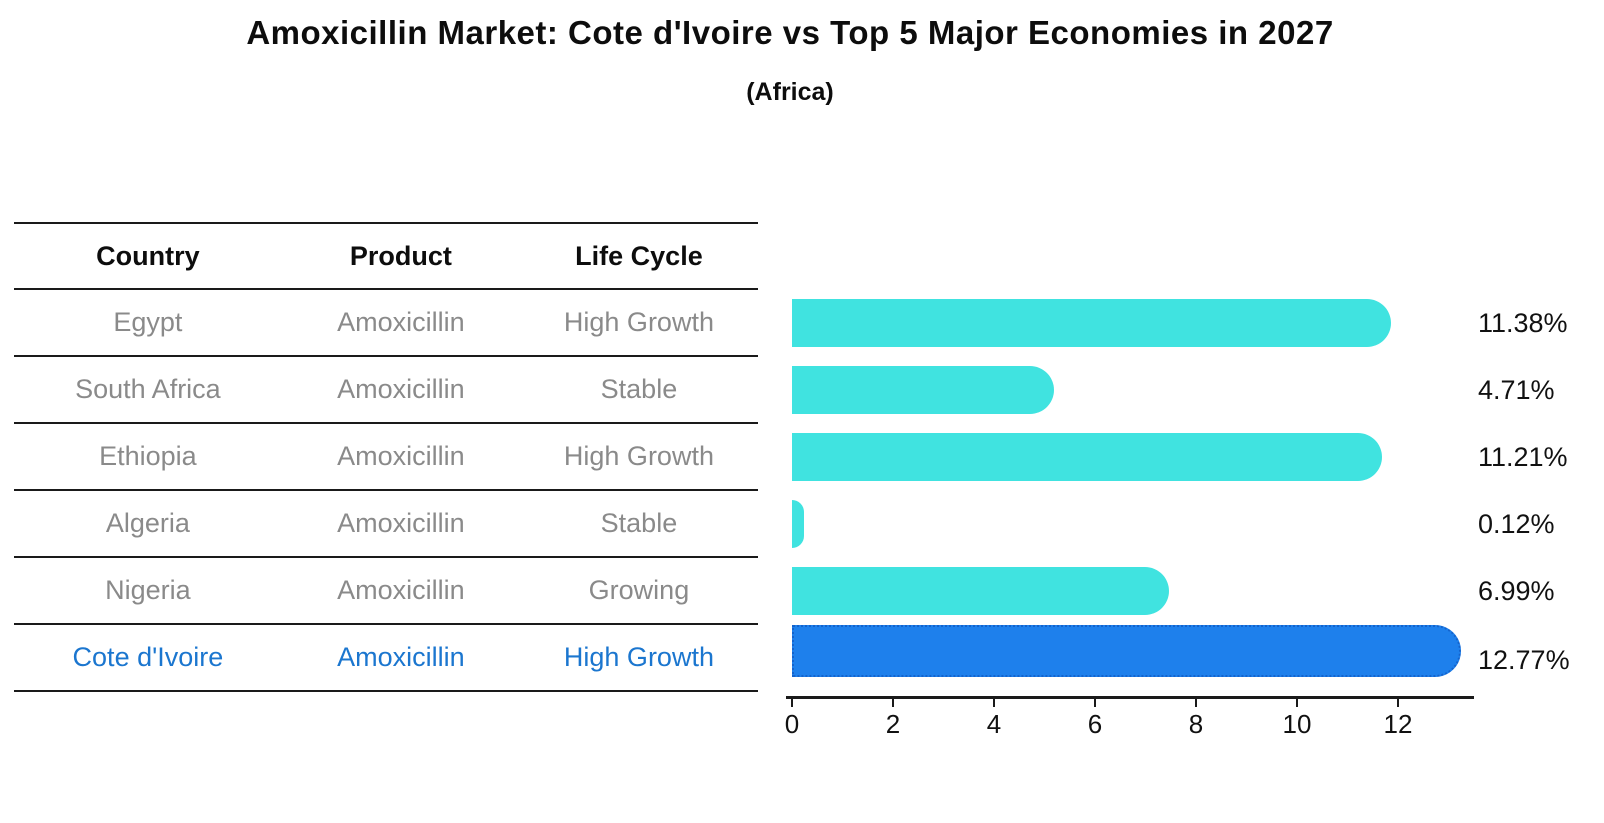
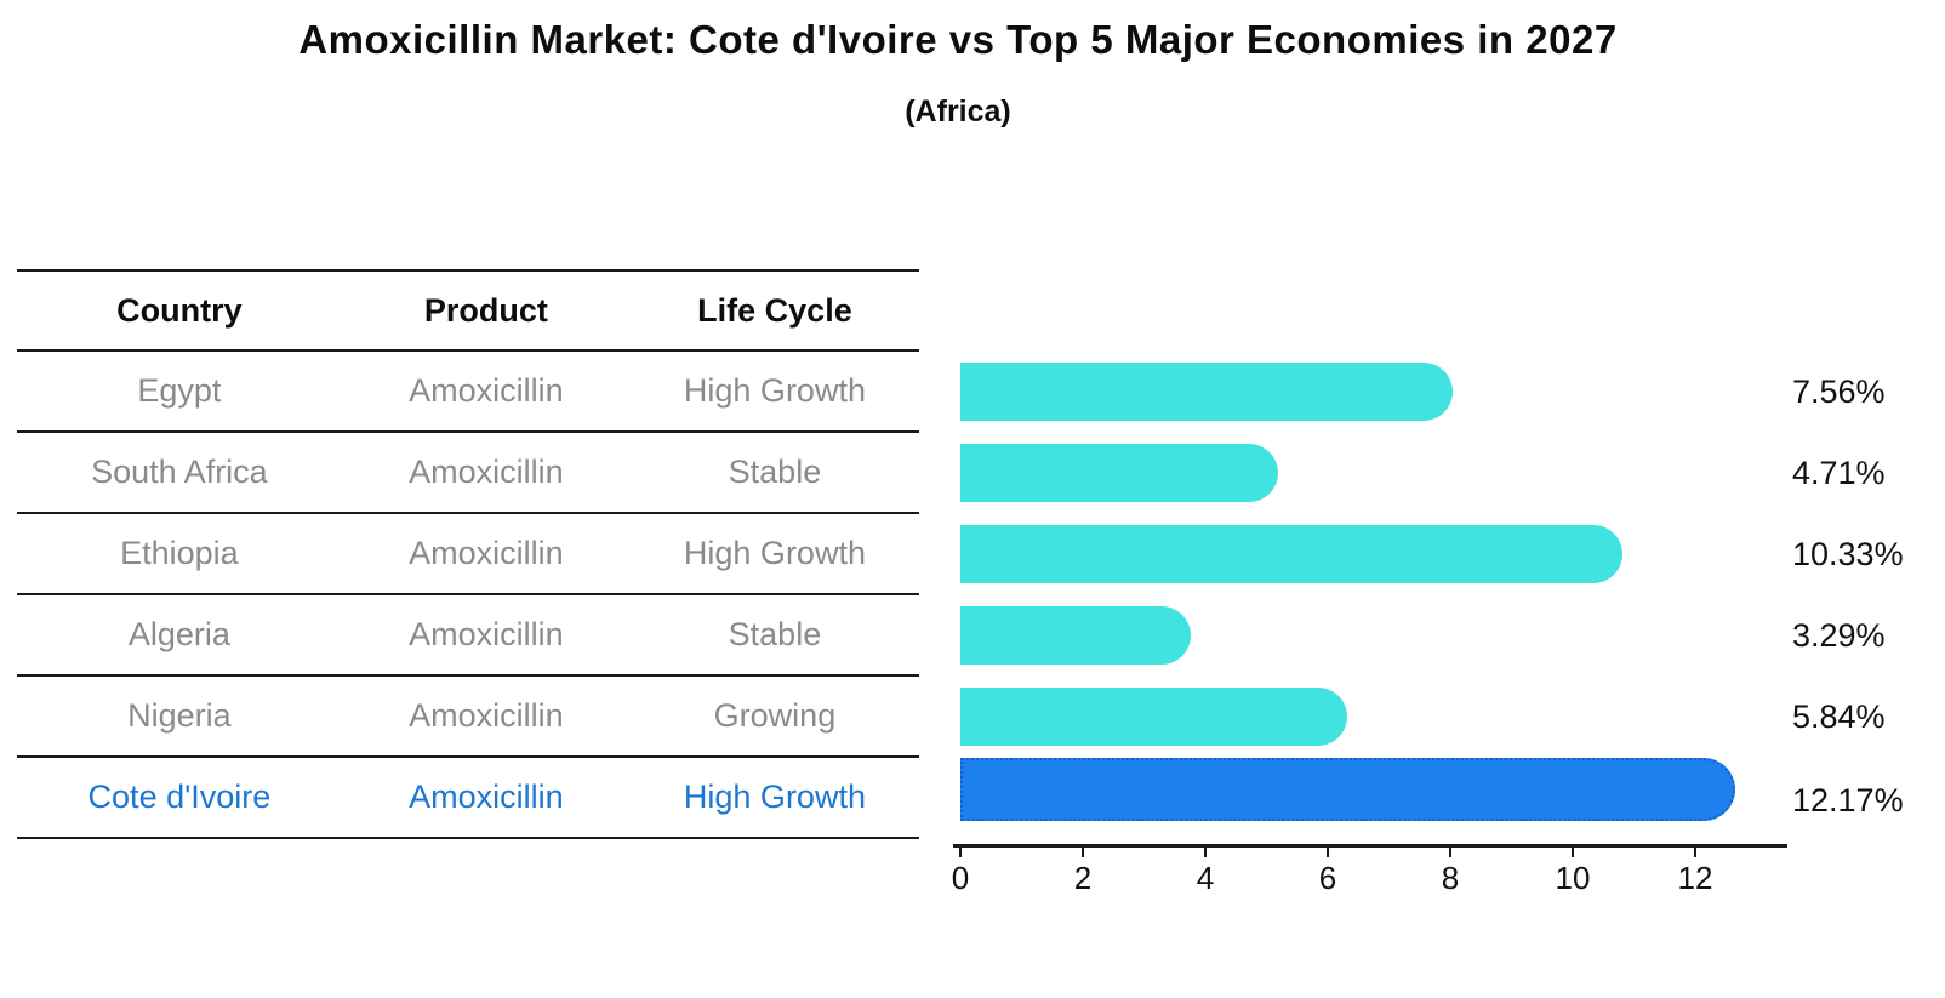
Egypt: 11.38% -> 7.56%
Ethiopia: 11.21% -> 10.33%
Algeria: 0.12% -> 3.29%
Nigeria: 6.99% -> 5.84%
Cote d'Ivoire: 12.77% -> 12.17%
